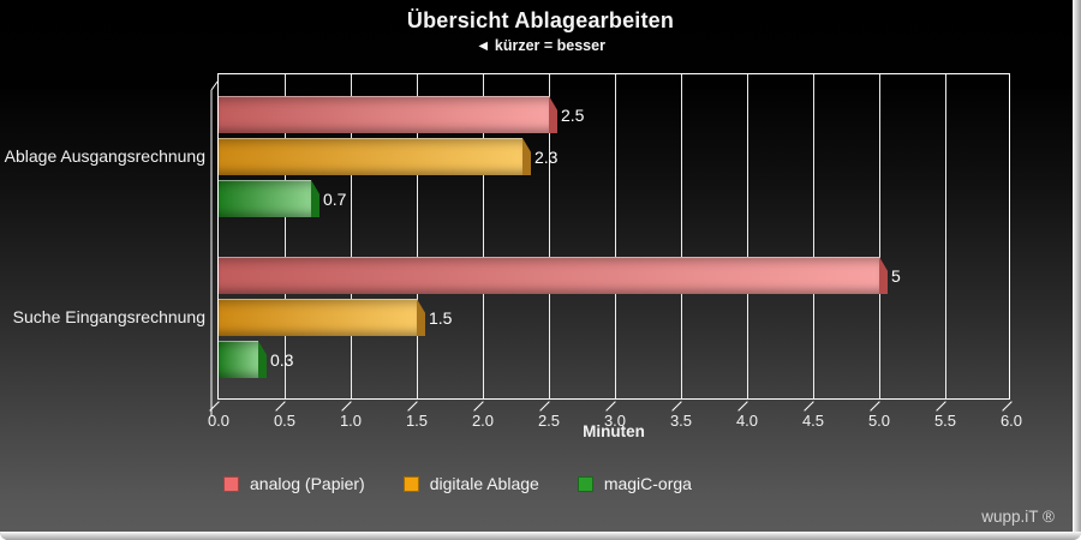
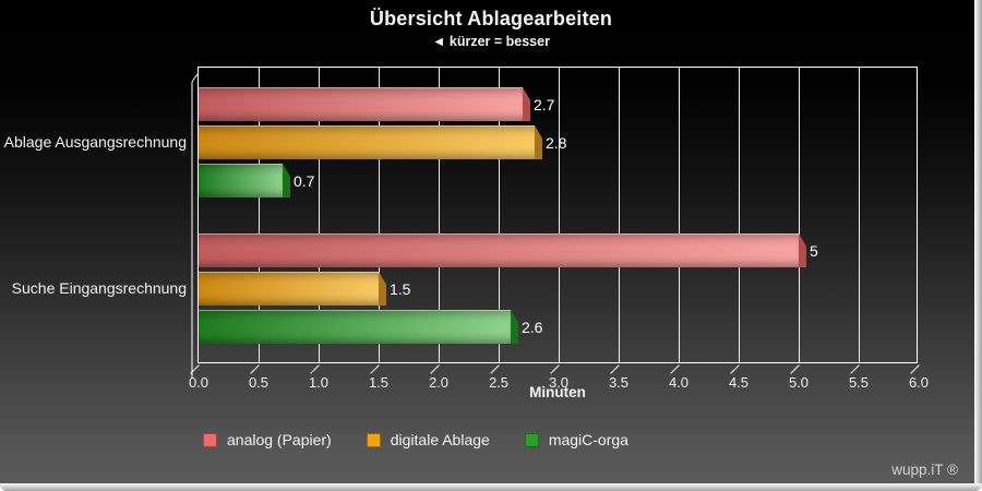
analog (Papier)/Ablage Ausgangsrechnung: 2.5 -> 2.7
digitale Ablage/Ablage Ausgangsrechnung: 2.3 -> 2.8
magiC-orga/Suche Eingangsrechnung: 0.3 -> 2.6
